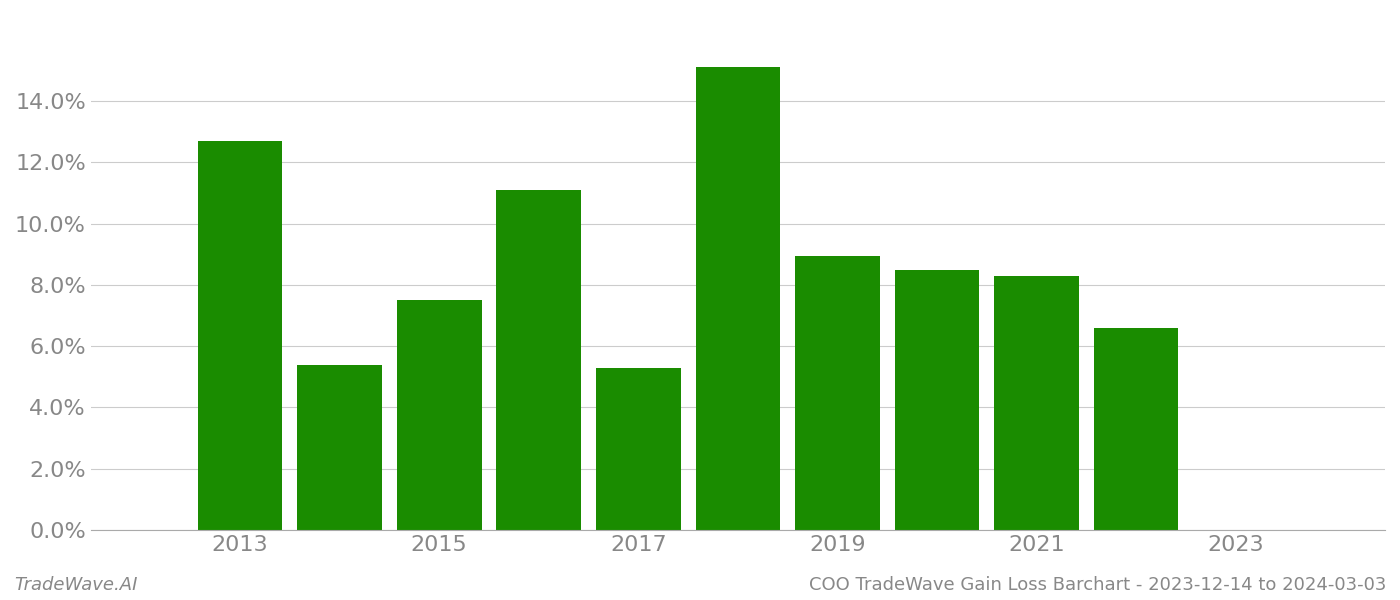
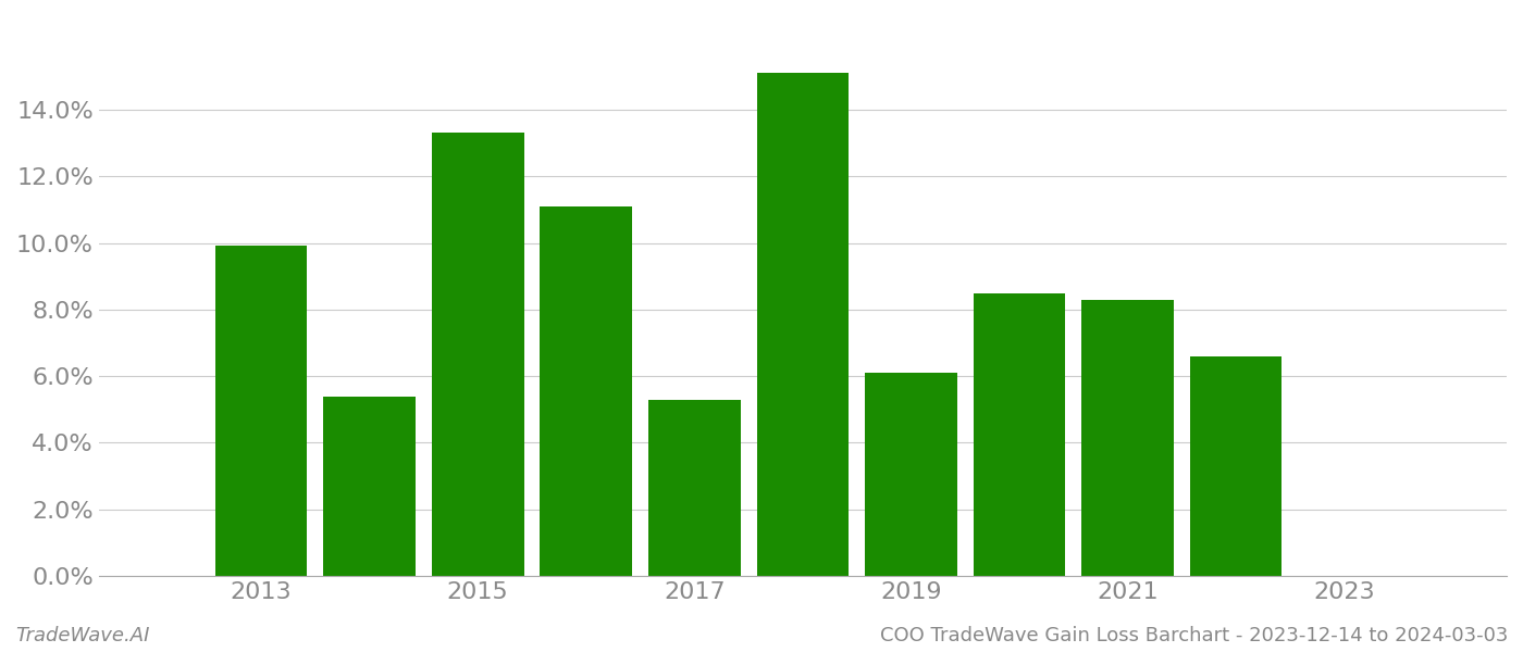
2013: 12.70% -> 9.93%
2015: 7.50% -> 13.30%
2019: 8.95% -> 6.10%
